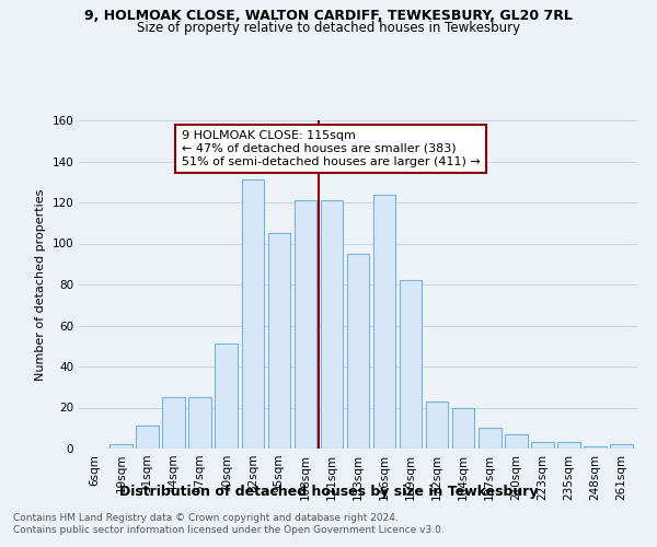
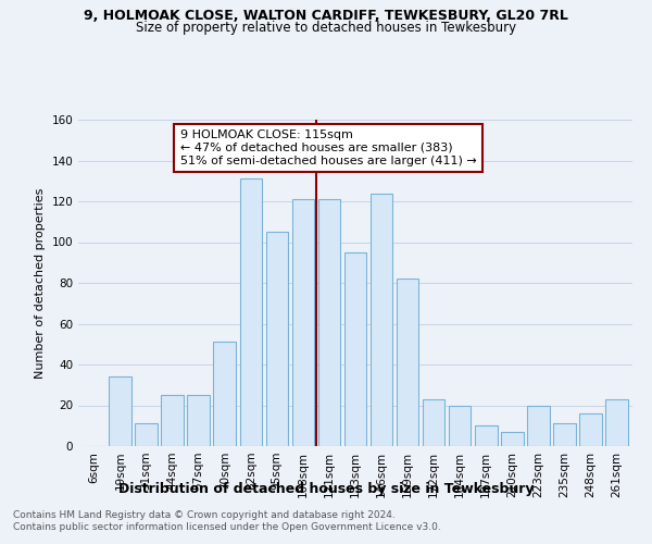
19sqm: 2 -> 34
223sqm: 3 -> 20
235sqm: 3 -> 11
248sqm: 1 -> 16
261sqm: 2 -> 23
